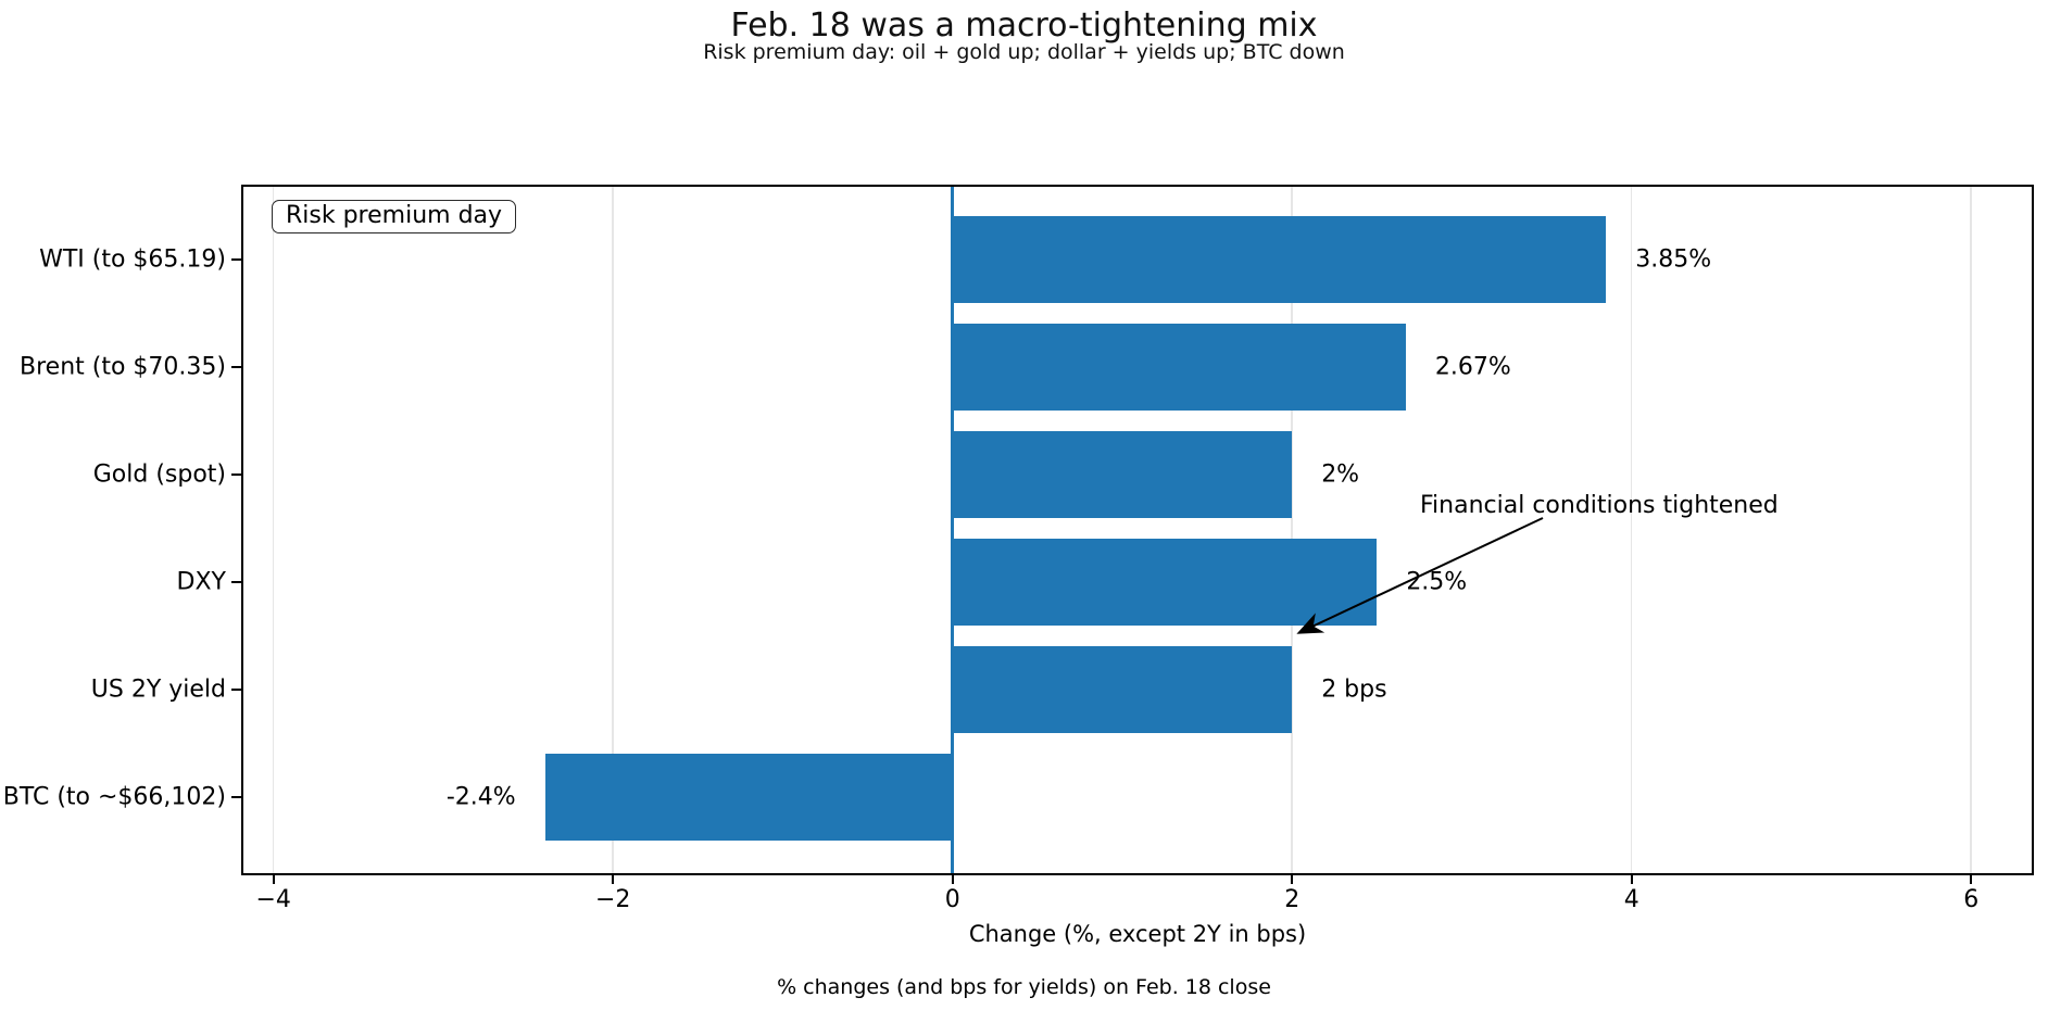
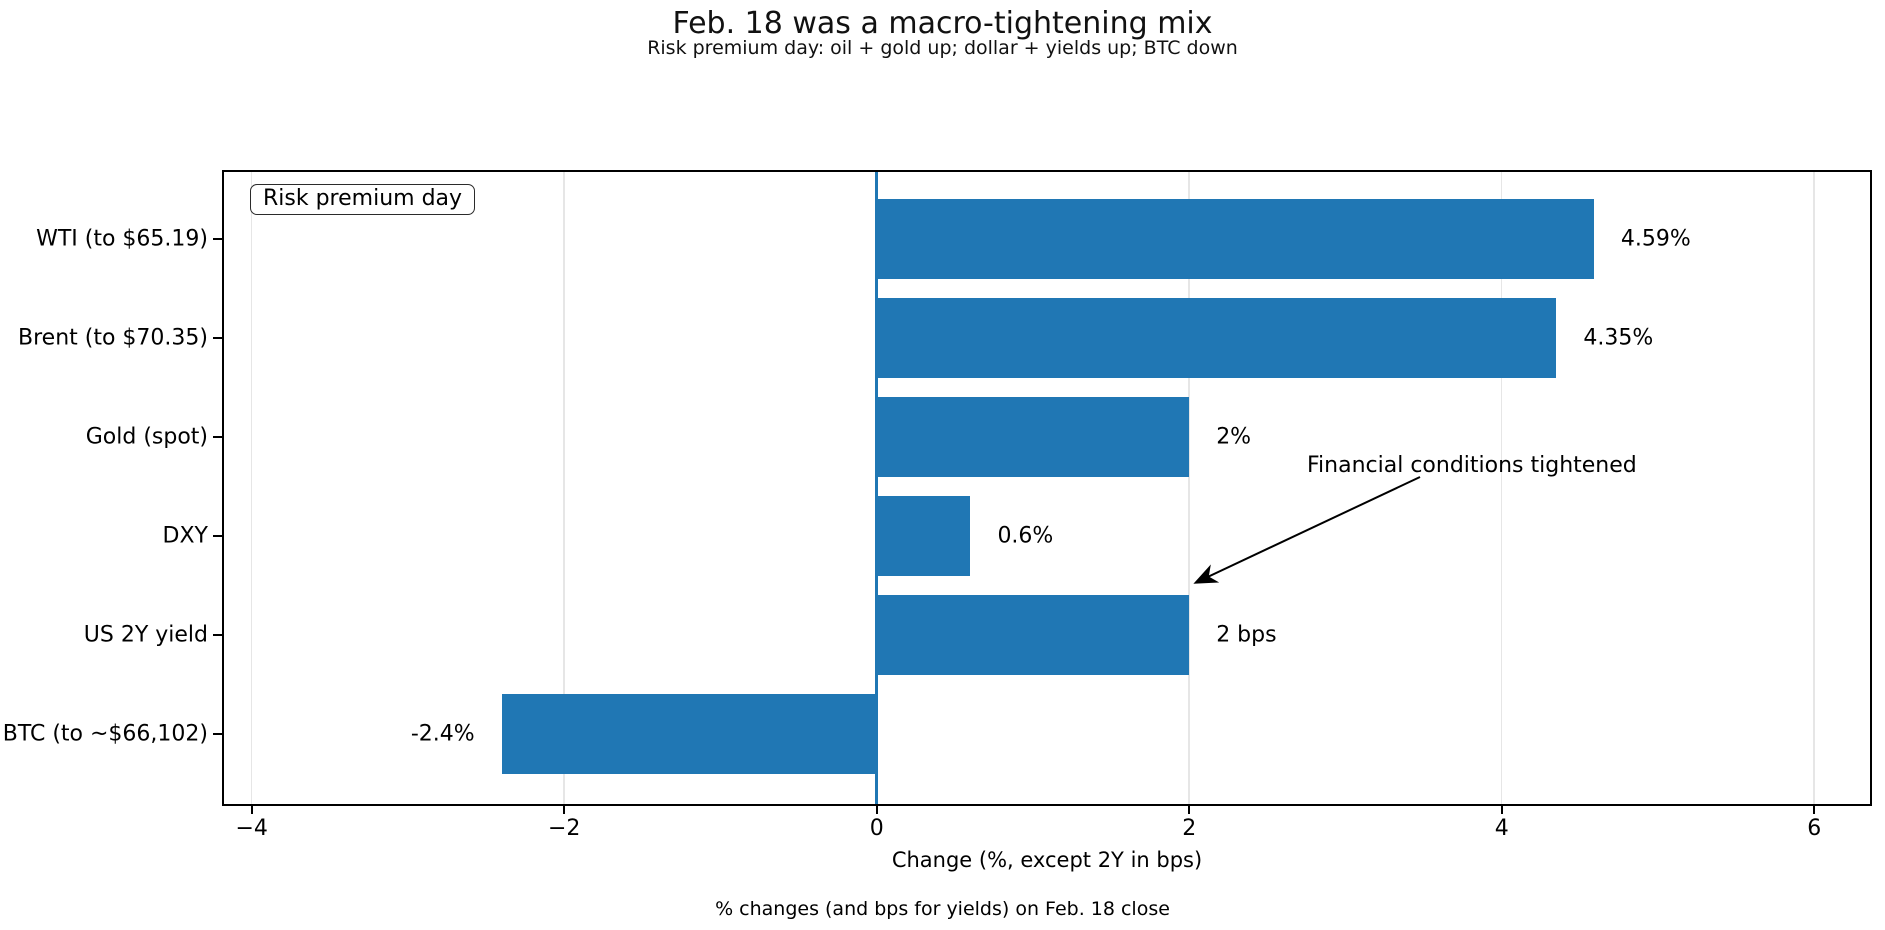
WTI (to $65.19): 3.85% -> 4.59%
Brent (to $70.35): 2.67% -> 4.35%
DXY: 2.5% -> 0.6%
